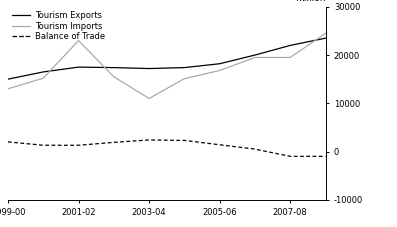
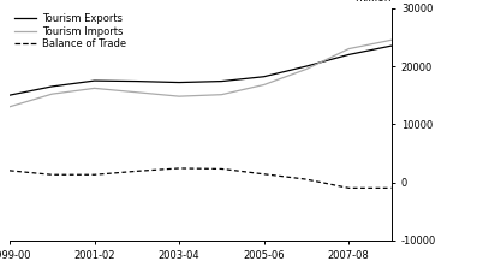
Tourism Imports/2001-02: 23000 -> 16200
Tourism Imports/2003-04: 11000 -> 14800
Tourism Imports/2007-08: 19500 -> 23000
